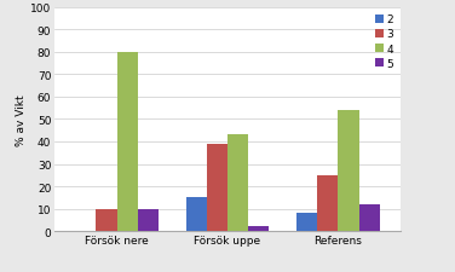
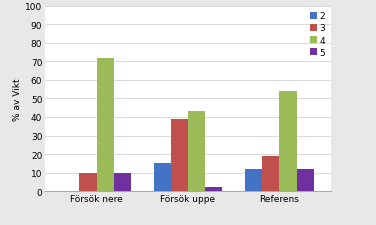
4/Försök nere: 80 -> 72
2/Referens: 8 -> 12
3/Referens: 25 -> 19
